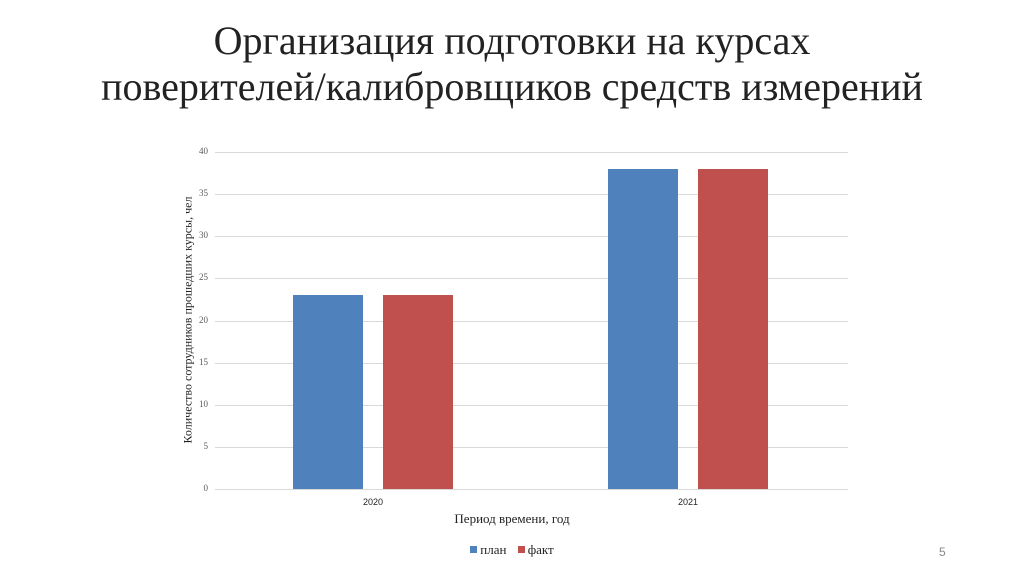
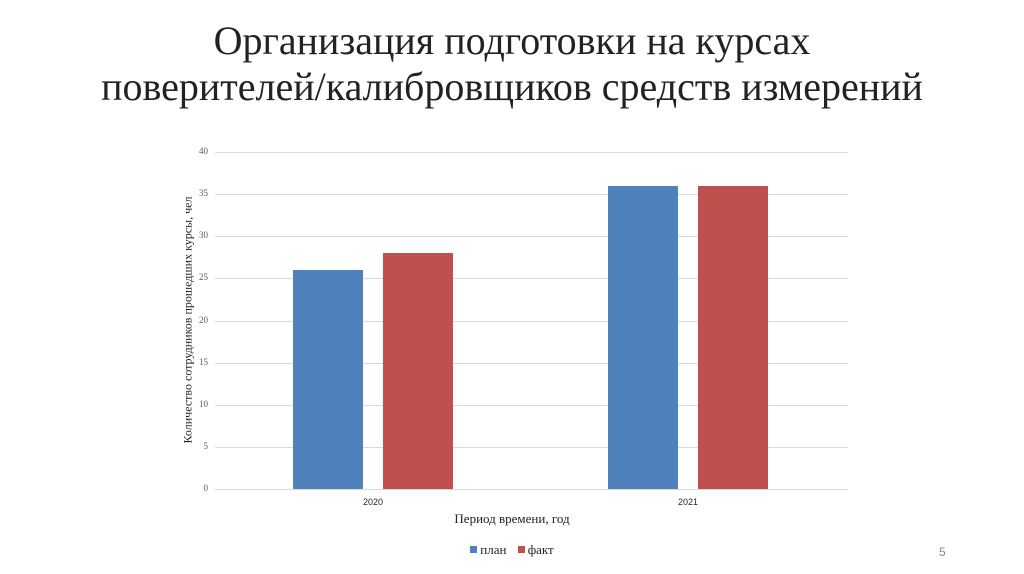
план/2020: 23 -> 26
факт/2020: 23 -> 28
план/2021: 38 -> 36
факт/2021: 38 -> 36
